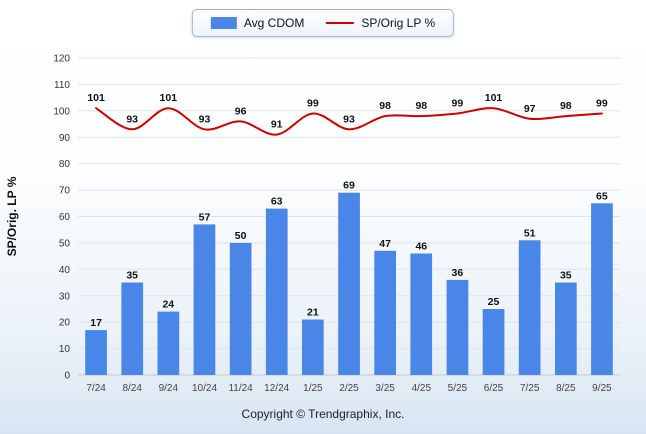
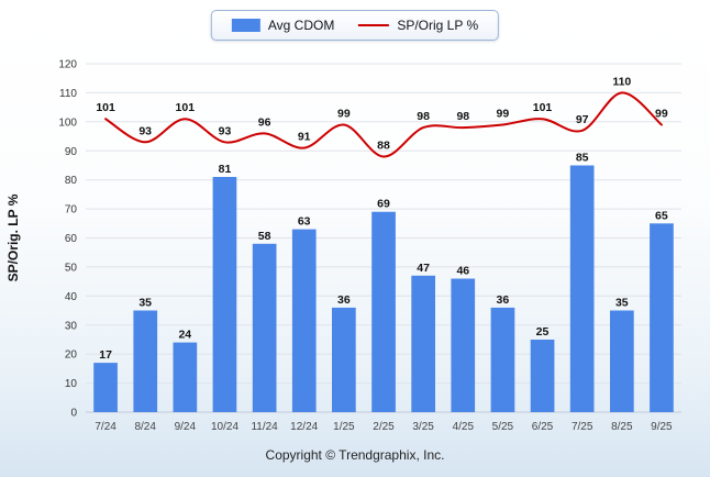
Avg CDOM/10/24: 57 -> 81
Avg CDOM/11/24: 50 -> 58
Avg CDOM/1/25: 21 -> 36
SP/Orig LP %/2/25: 93 -> 88
Avg CDOM/7/25: 51 -> 85
SP/Orig LP %/8/25: 98 -> 110
